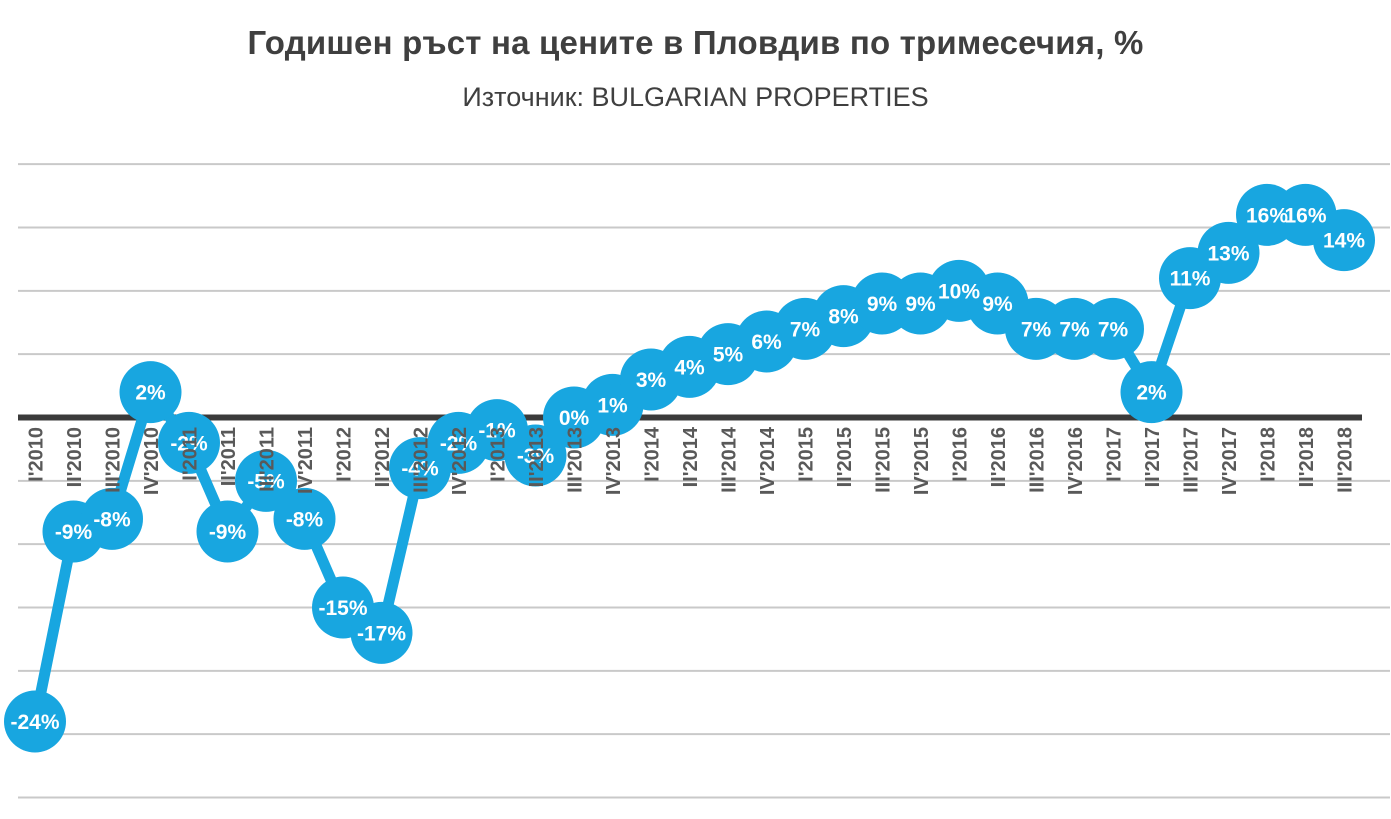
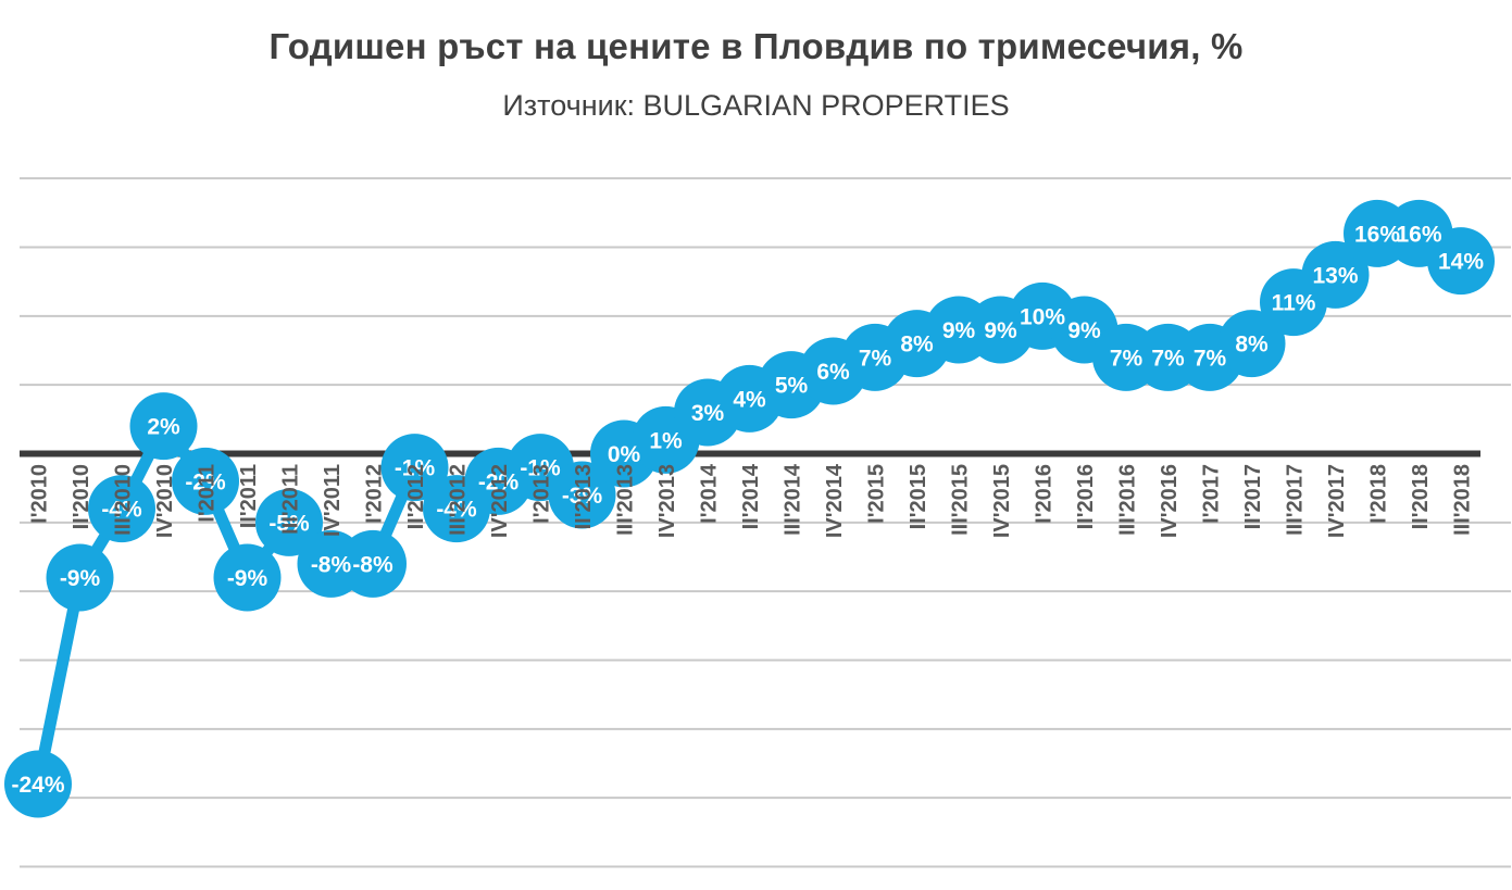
III'2010: -8% -> -4%
I'2012: -15% -> -8%
II'2012: -17% -> -1%
II'2017: 2% -> 8%
